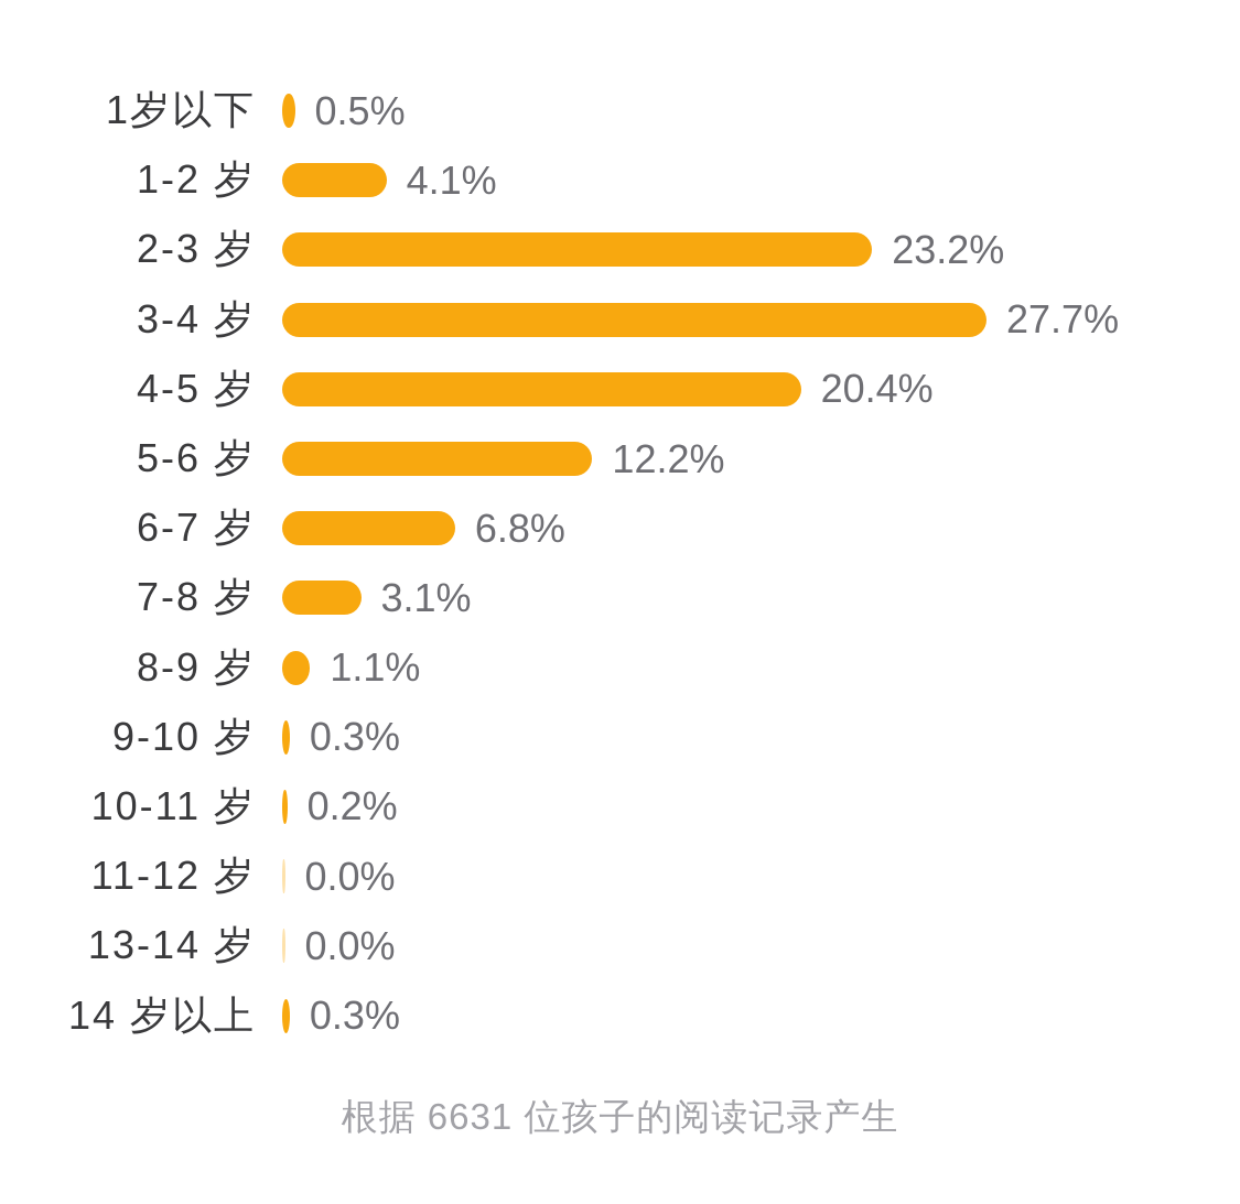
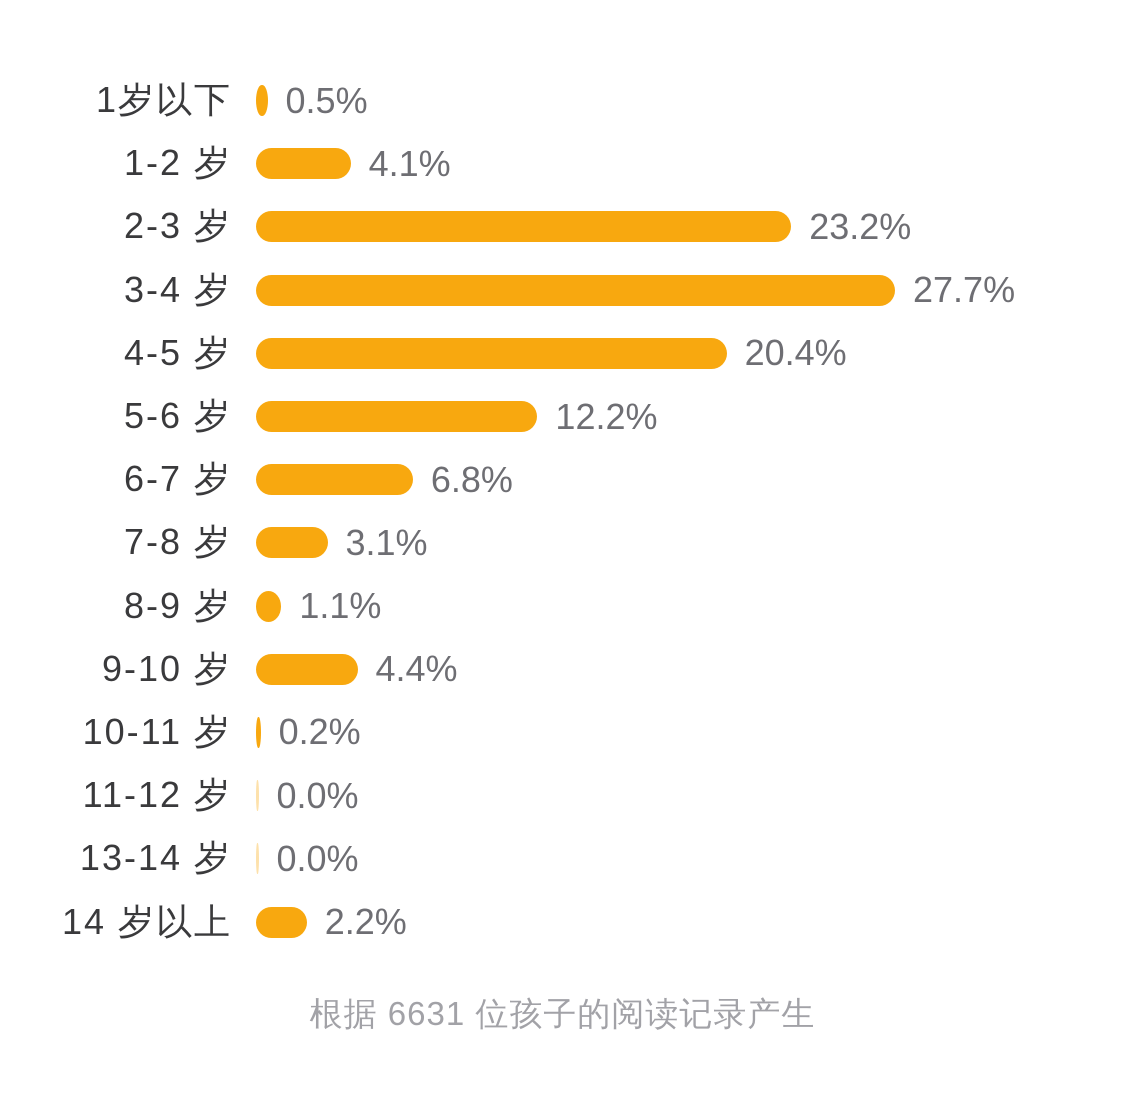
9-10 岁: 0.3% -> 4.4%
14 岁以上: 0.3% -> 2.2%
